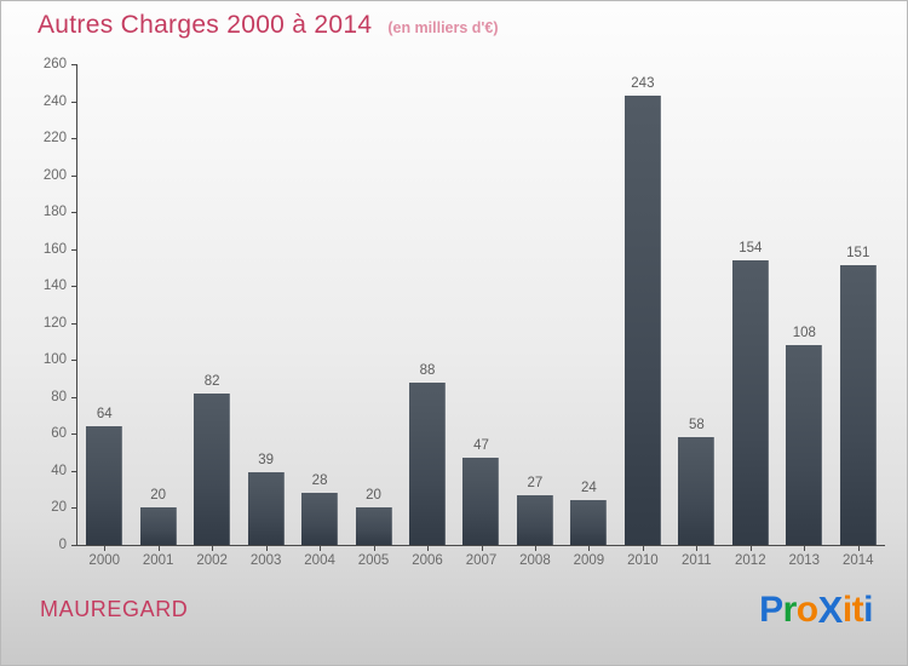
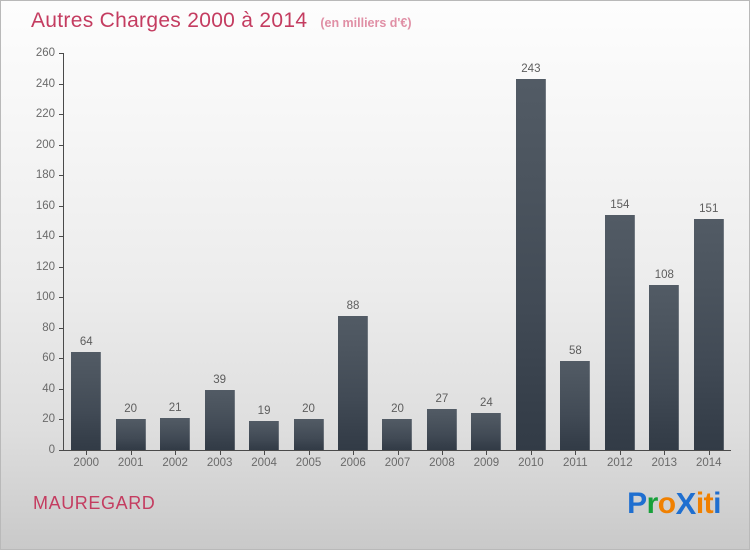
2002: 82 -> 21
2004: 28 -> 19
2007: 47 -> 20
